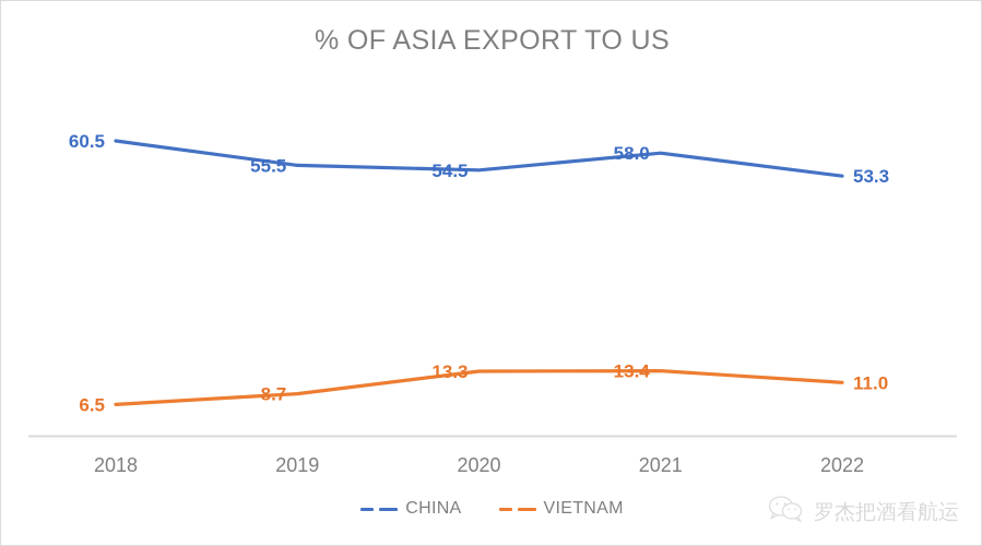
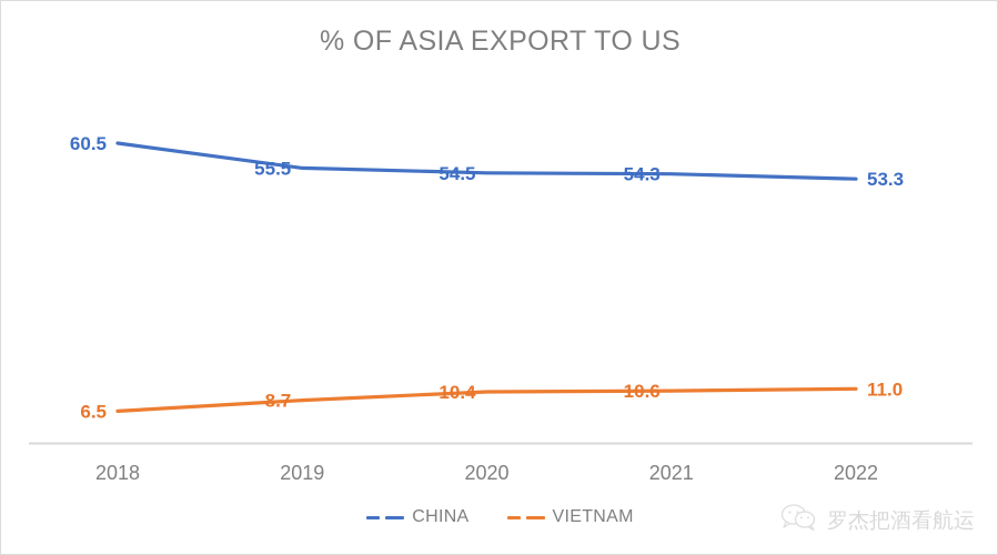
VIETNAM/2020: 13.3 -> 10.4
CHINA/2021: 58.0 -> 54.3
VIETNAM/2021: 13.4 -> 10.6
